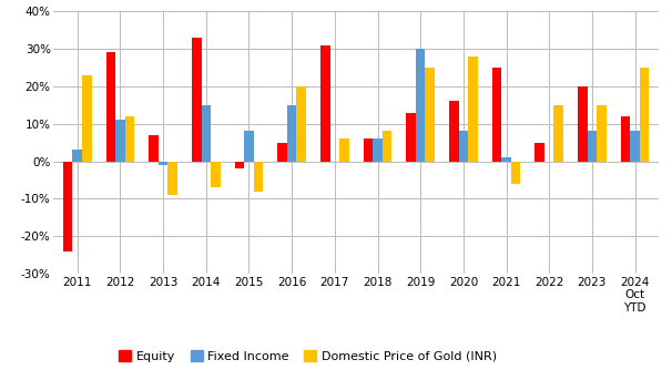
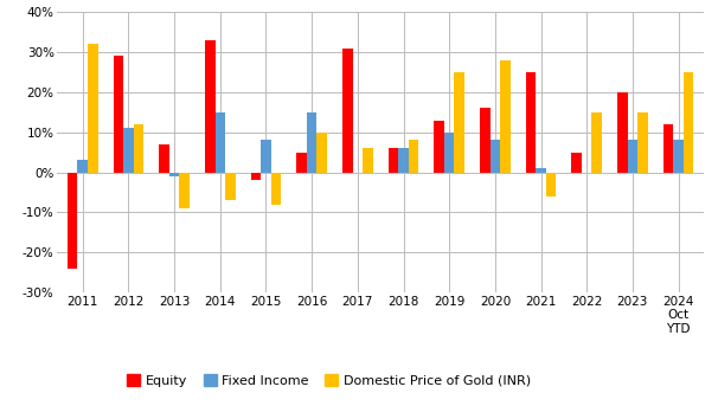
Domestic Price of Gold (INR)/2011: 23% -> 32%
Domestic Price of Gold (INR)/2016: 20% -> 10%
Fixed Income/2019: 30% -> 10%
